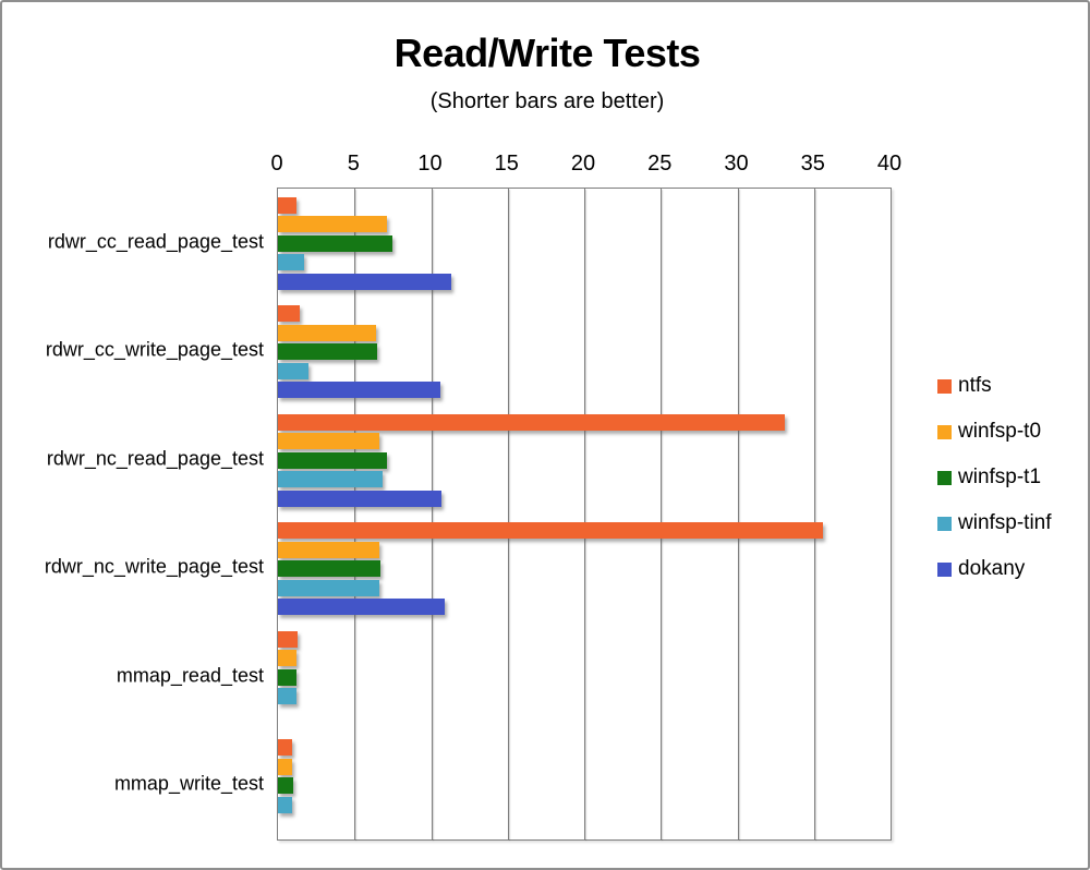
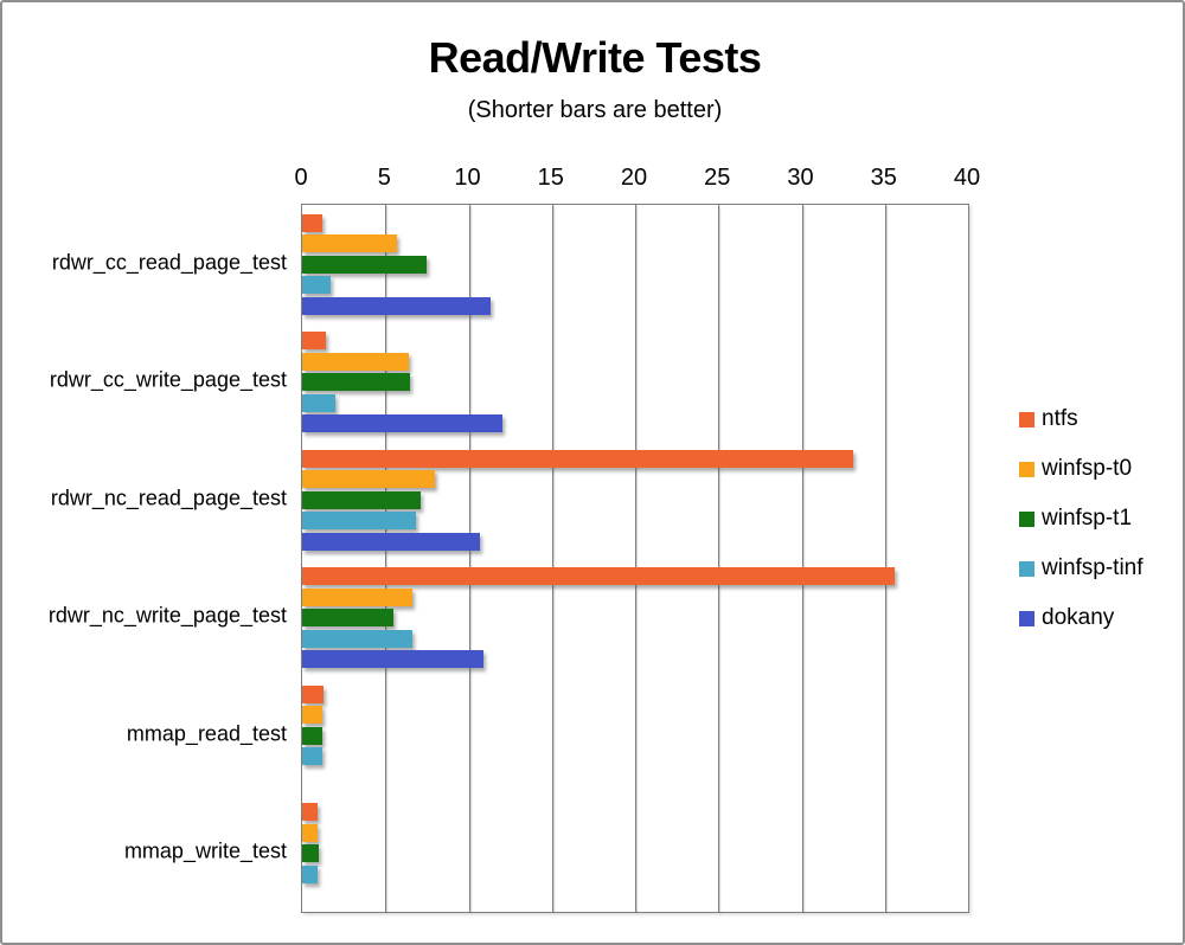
winfsp-t0/rdwr_cc_read_page_test: 7.1 -> 5.7
dokany/rdwr_cc_write_page_test: 10.6 -> 12.0
winfsp-t0/rdwr_nc_read_page_test: 6.6 -> 8.0
winfsp-t1/rdwr_nc_write_page_test: 6.7 -> 5.5
